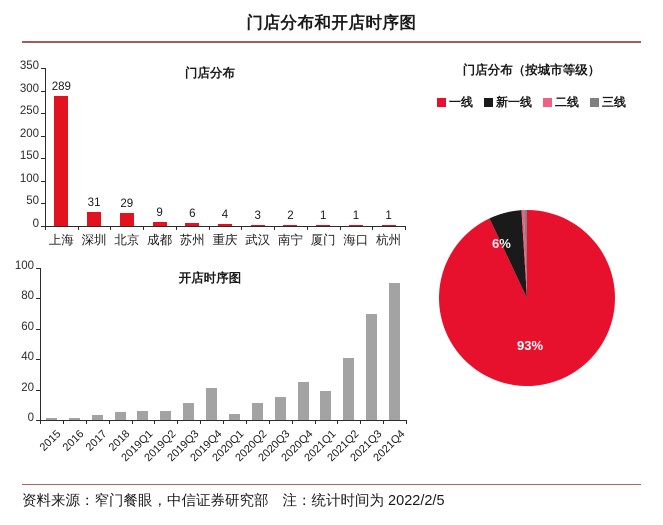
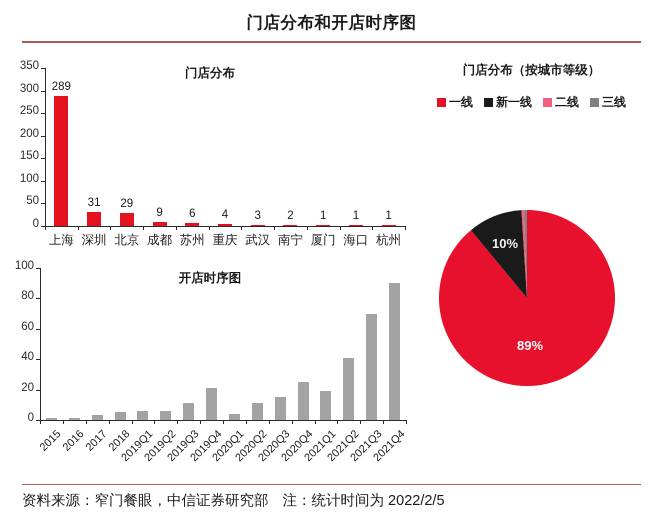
门店分布（按城市等级）/一线: 93% -> 89%
门店分布（按城市等级）/新一线: 6% -> 10%
